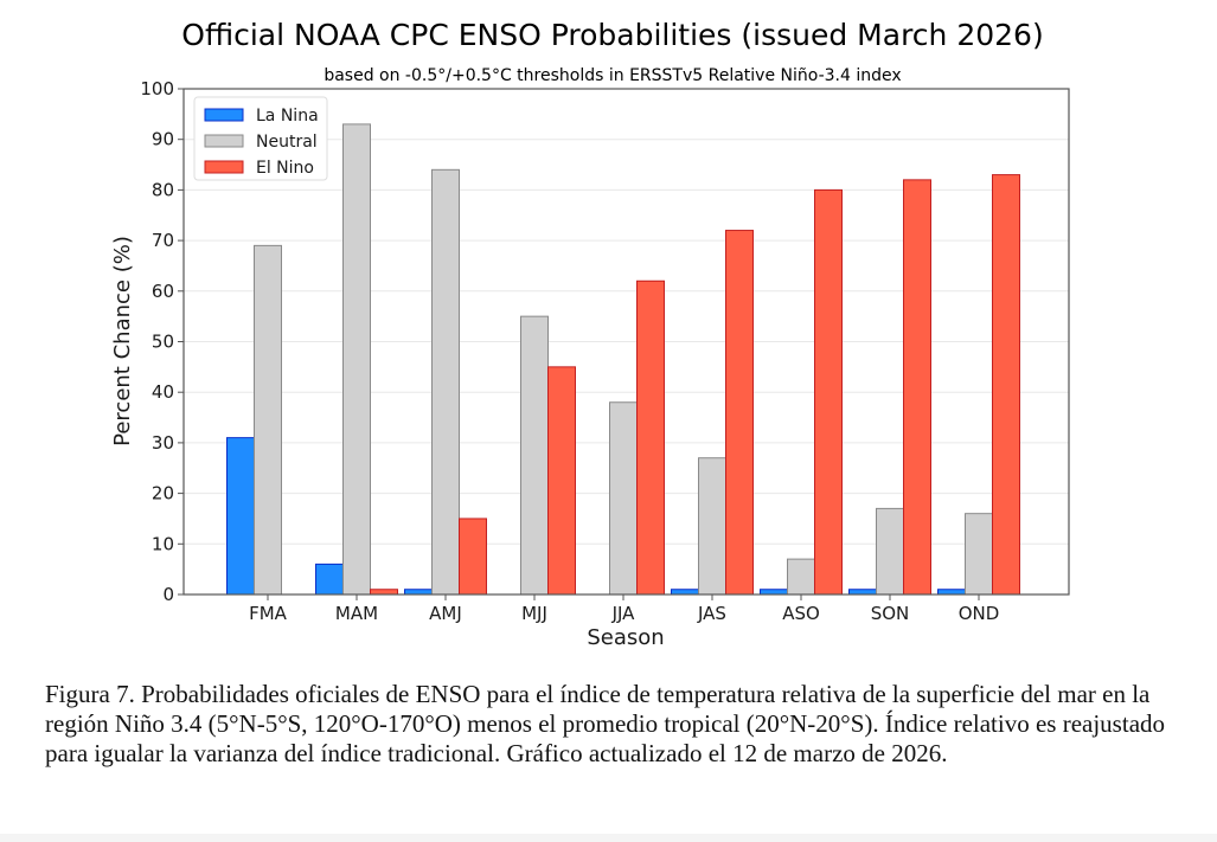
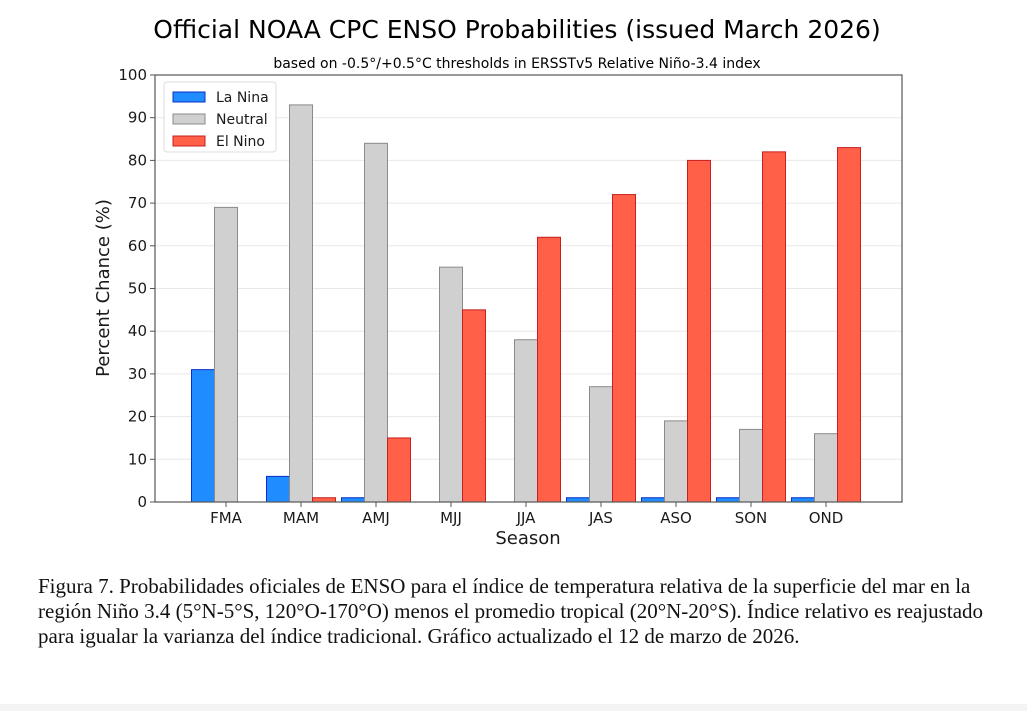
Neutral/ASO: 7 -> 19
